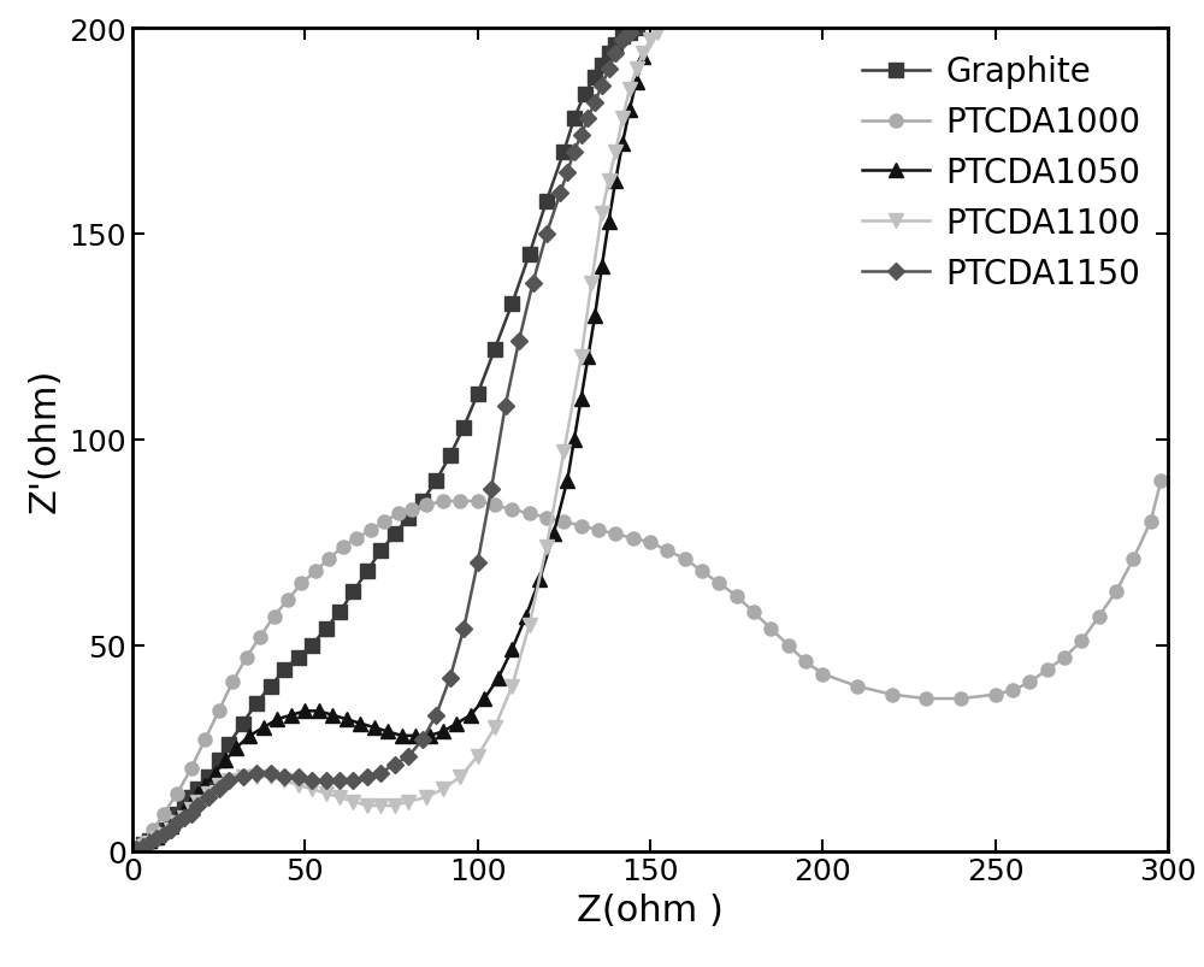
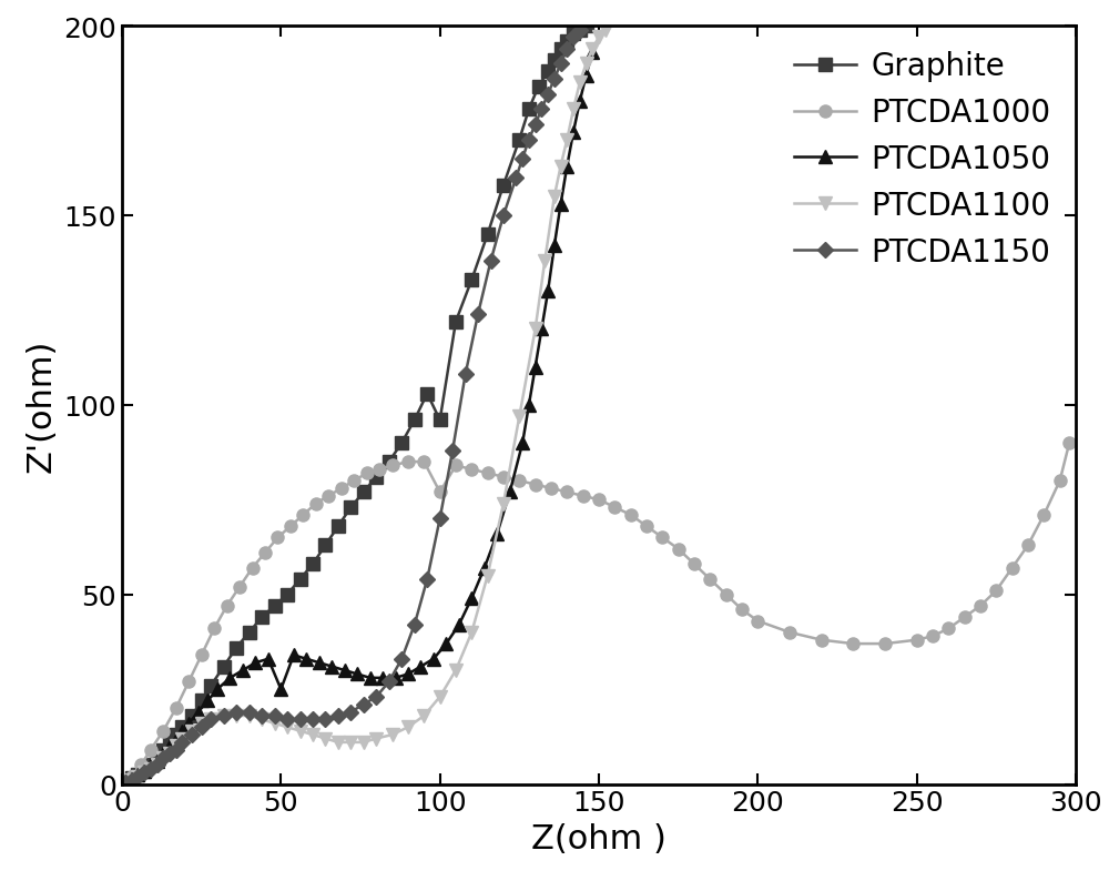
PTCDA1050/50: 34.0 -> 25.0
Graphite/100: 111.0 -> 96.0
PTCDA1000/100: 85.0 -> 77.0
